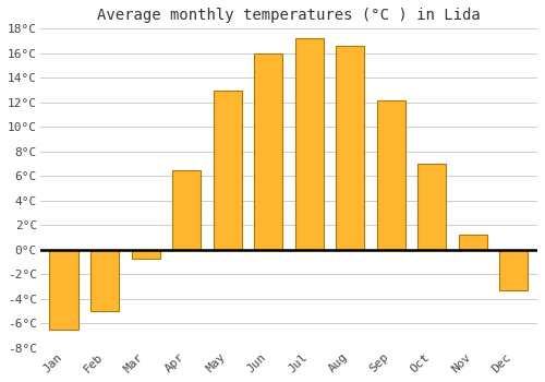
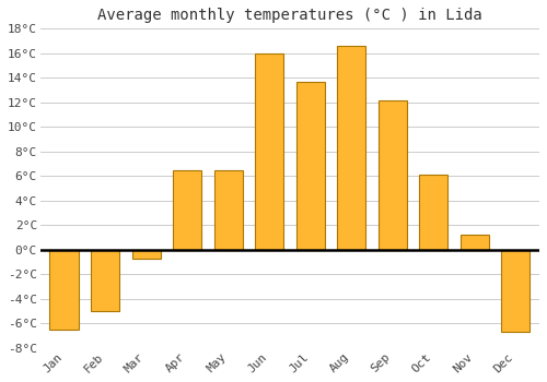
May: 13.0°C -> 6.5°C
Jul: 17.2°C -> 13.7°C
Oct: 7.0°C -> 6.1°C
Dec: -3.3°C -> -6.7°C
